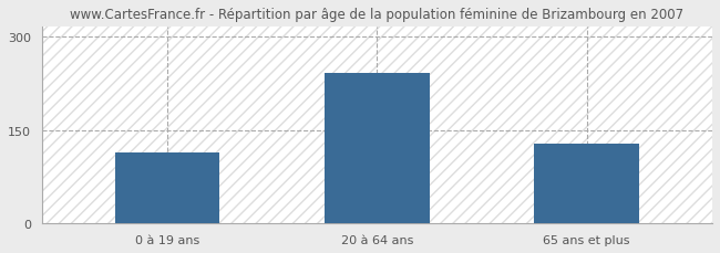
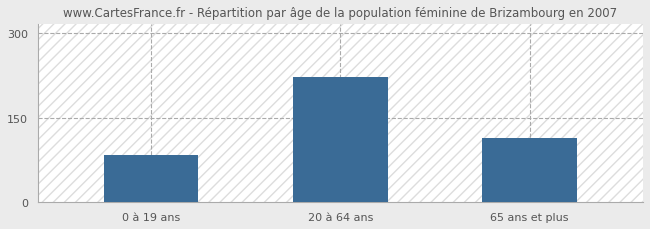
0 à 19 ans: 113 -> 84
20 à 64 ans: 242 -> 222
65 ans et plus: 128 -> 114
